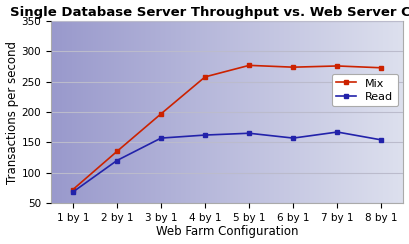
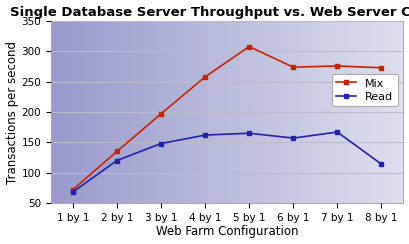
Read/3 by 1: 157 -> 148
Mix/5 by 1: 277 -> 308
Read/8 by 1: 154 -> 114
